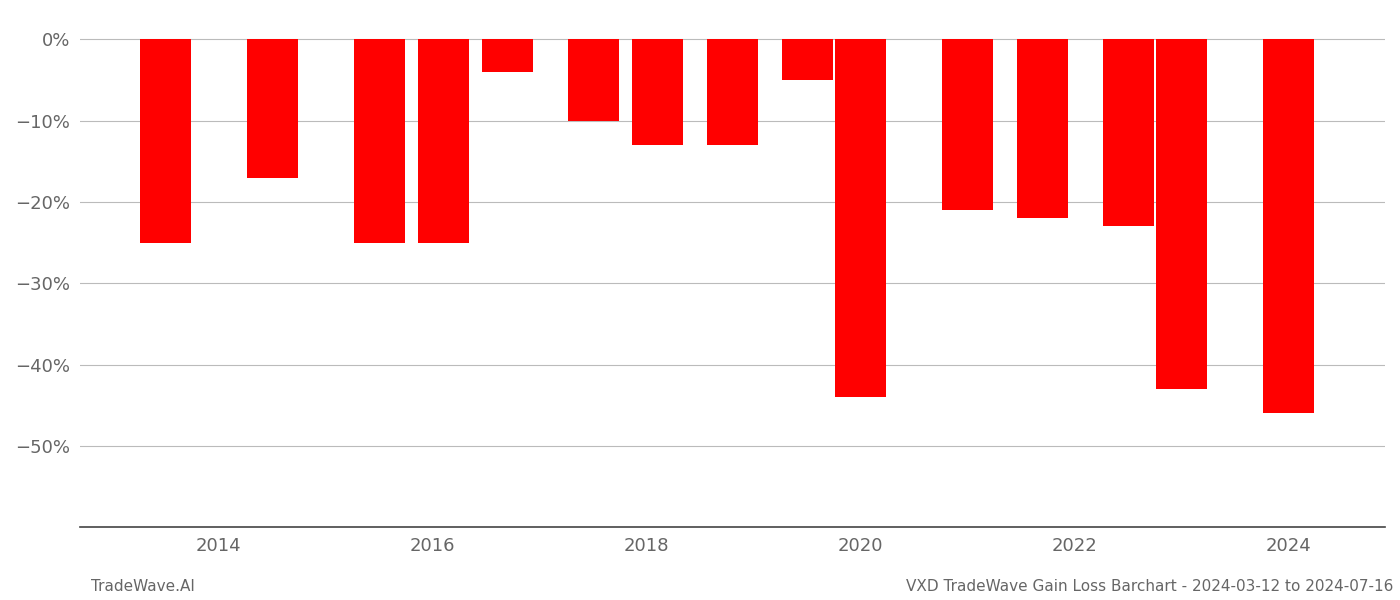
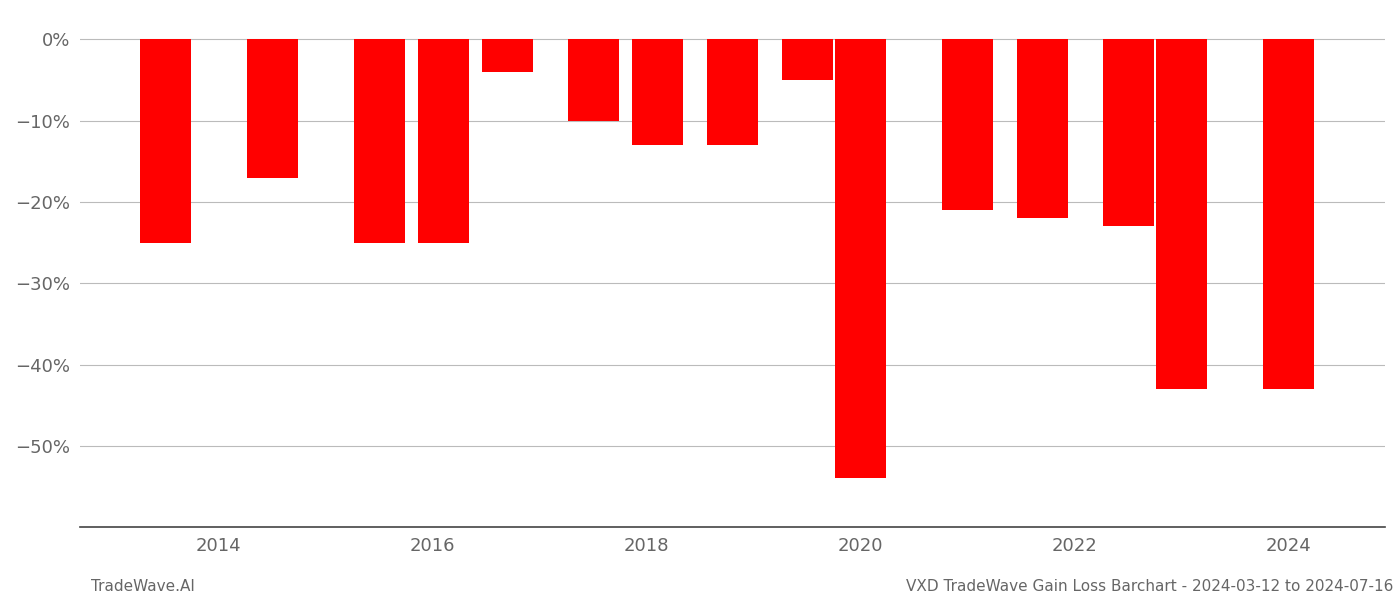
2020: -44% -> -54%
2024: -46% -> -43%
